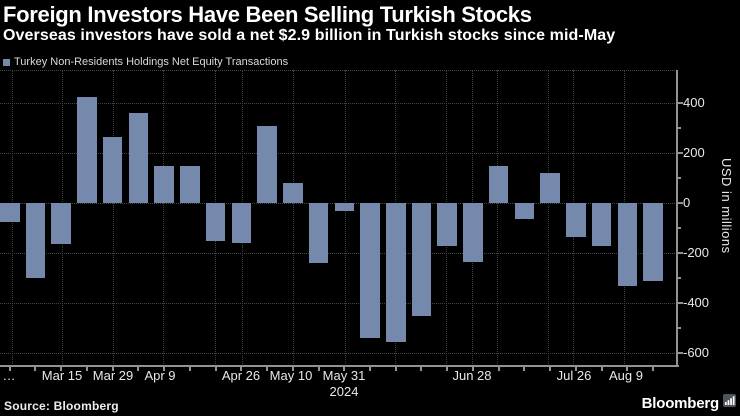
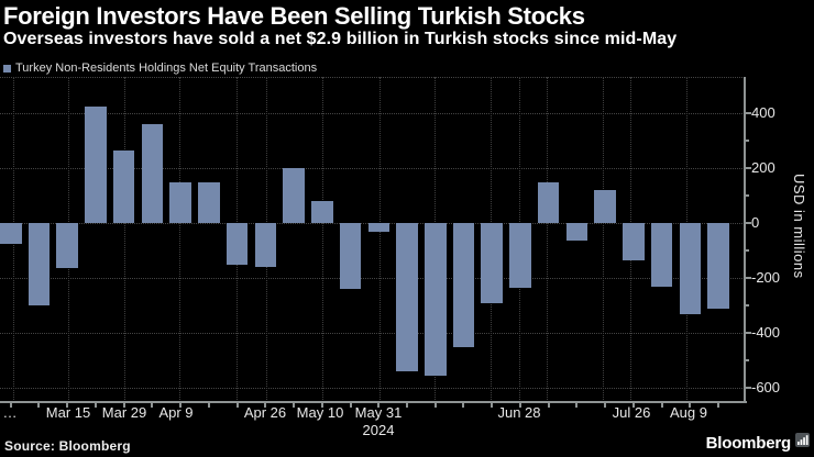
May 10: 310 -> 200
Jun 28: -170 -> -290
Aug 9: -170 -> -230
